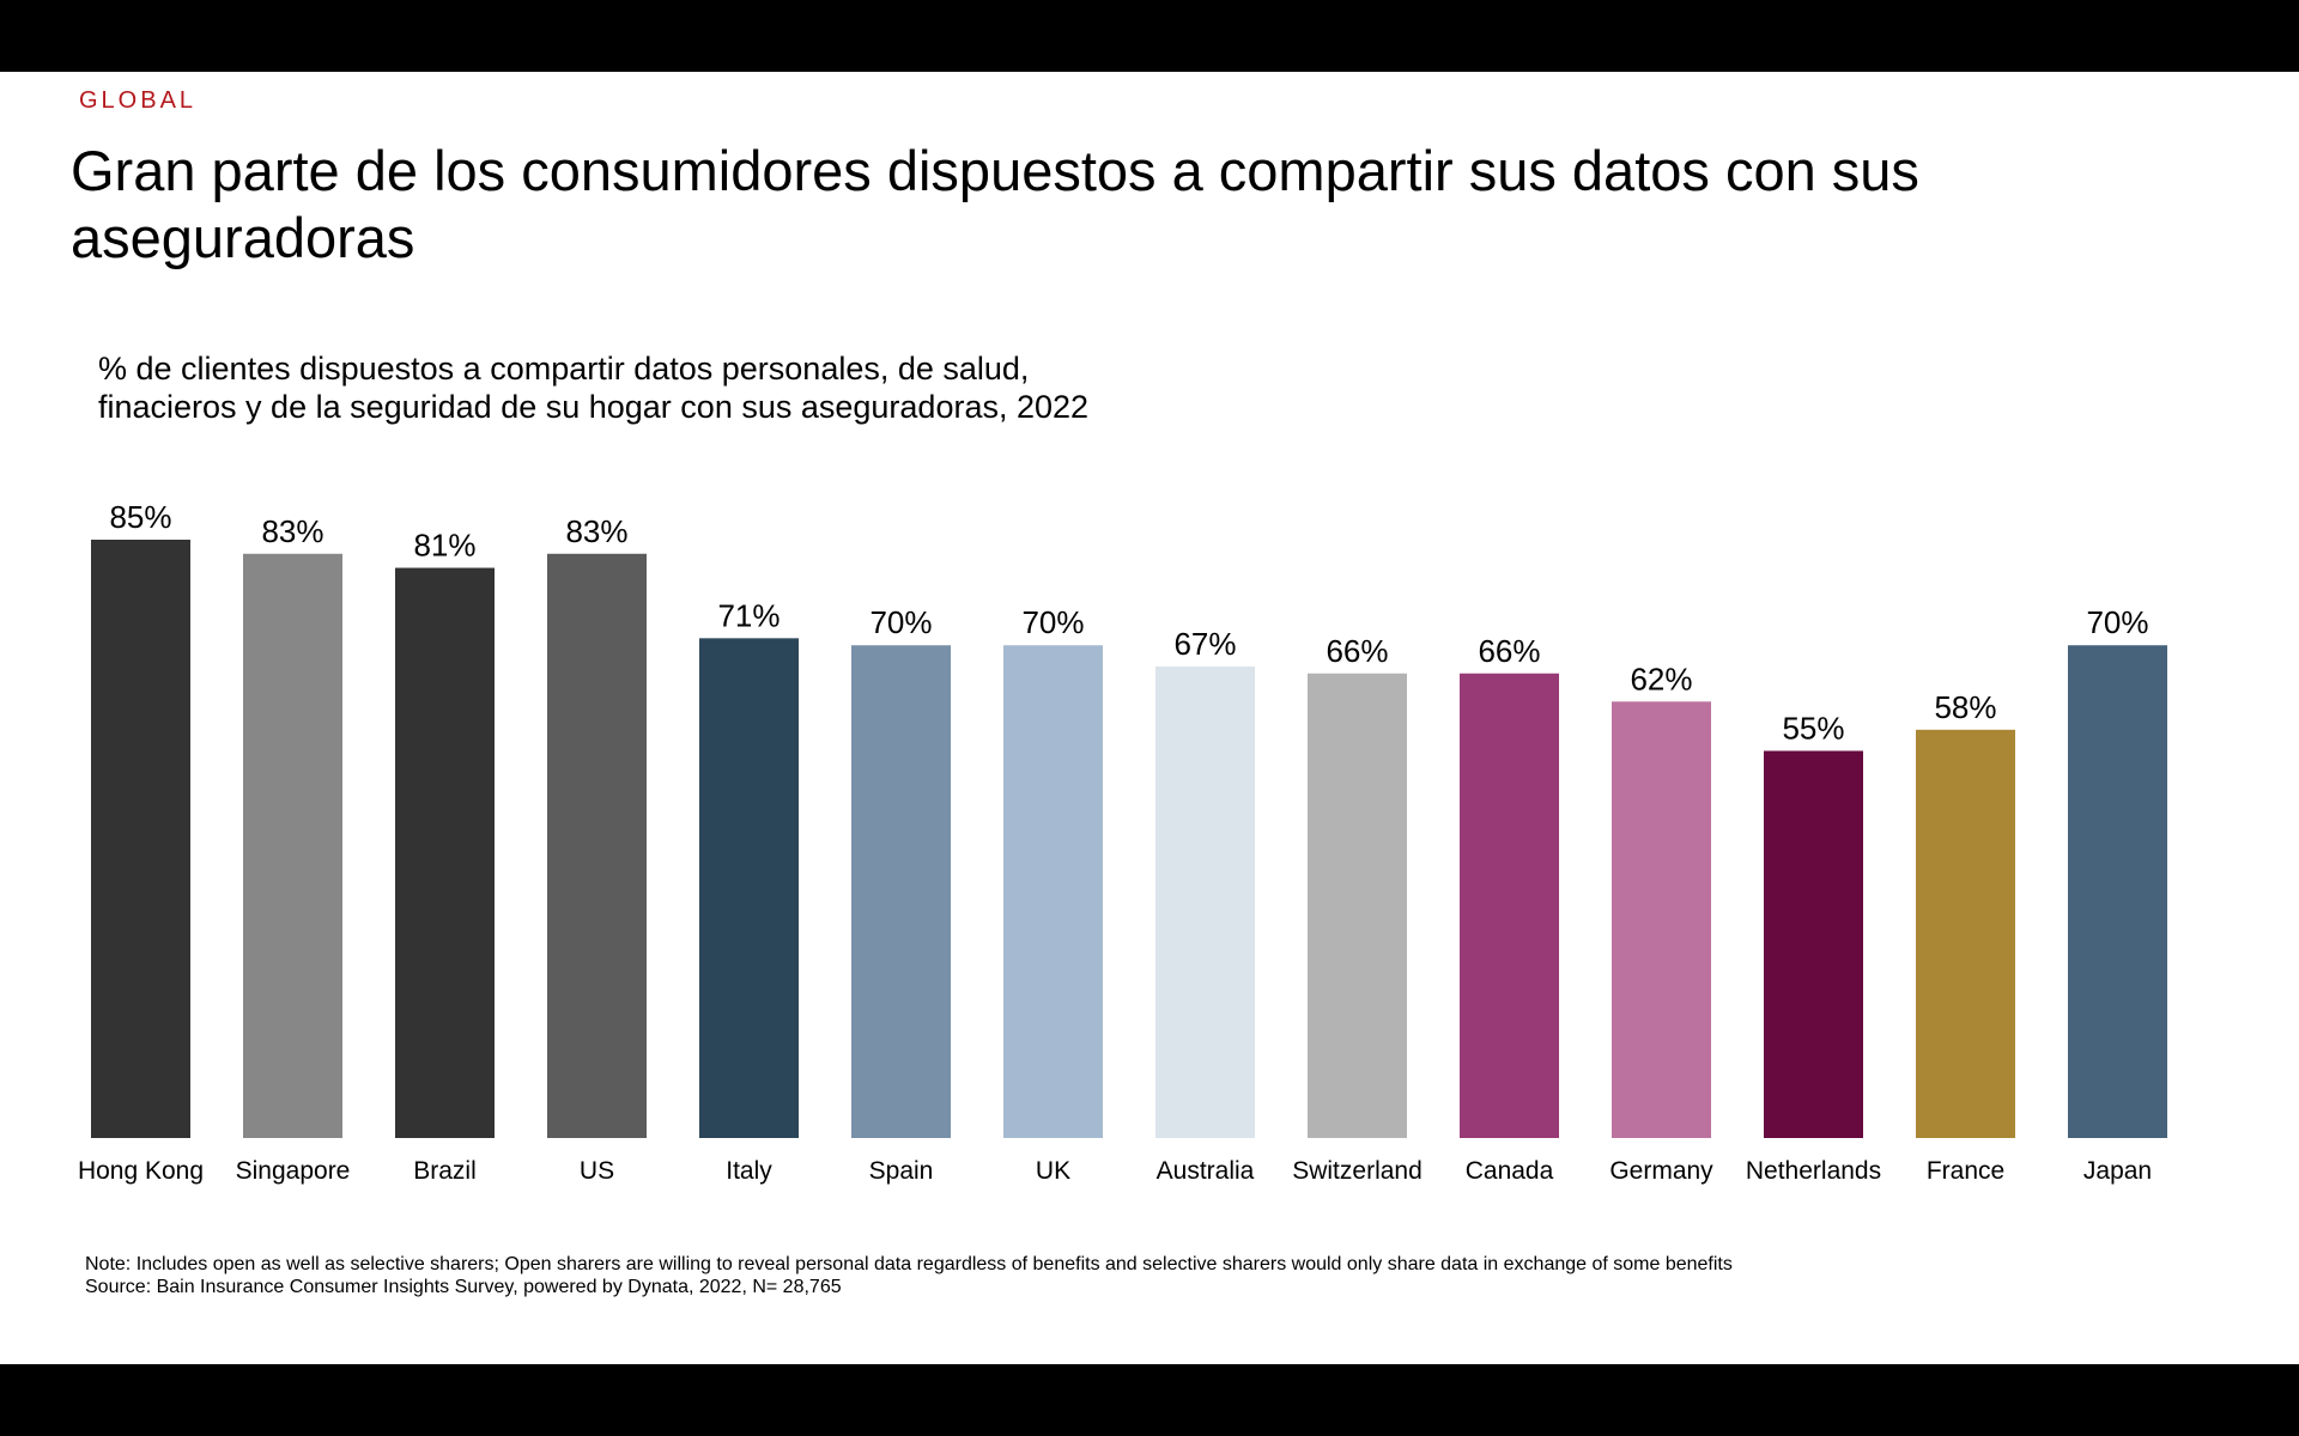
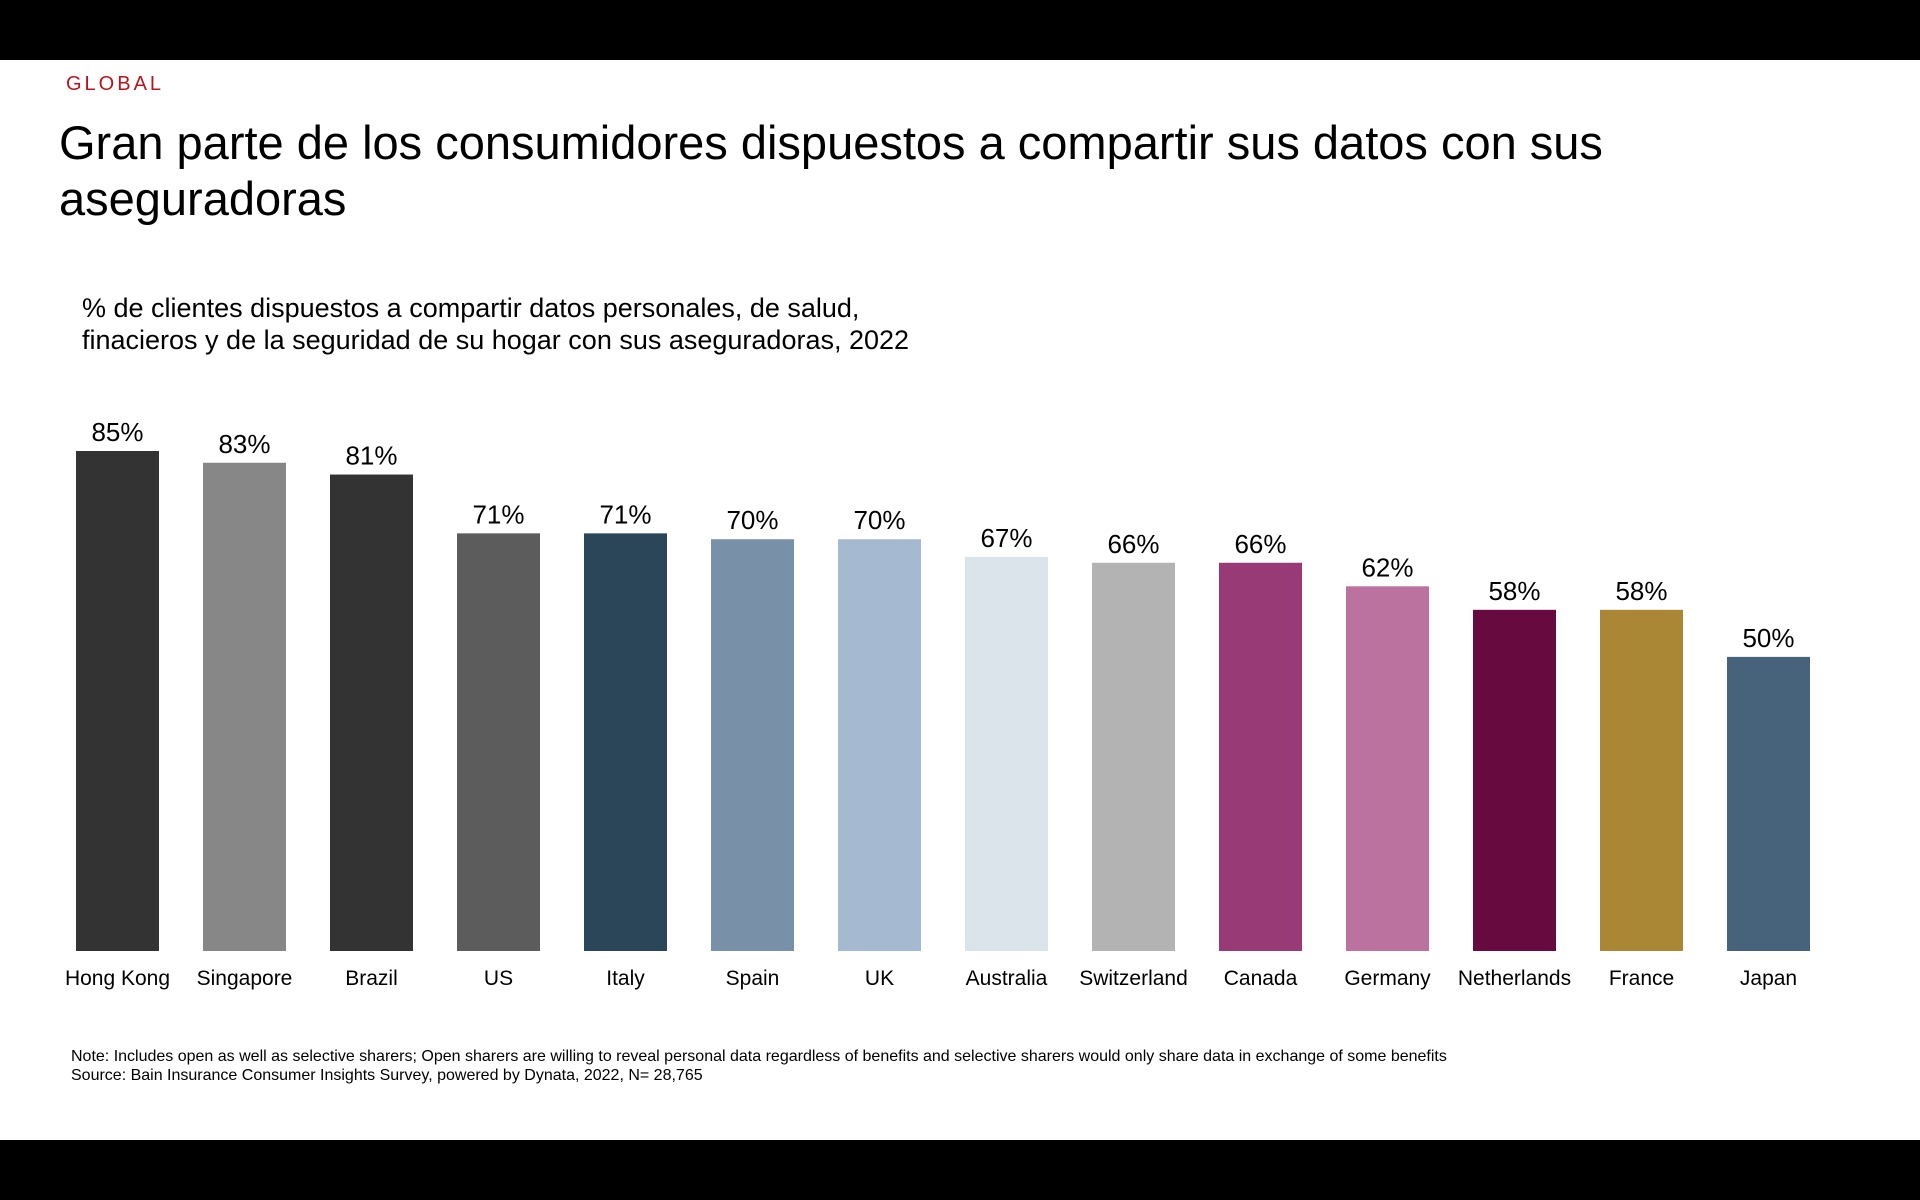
US: 83% -> 71%
Netherlands: 55% -> 58%
Japan: 70% -> 50%
